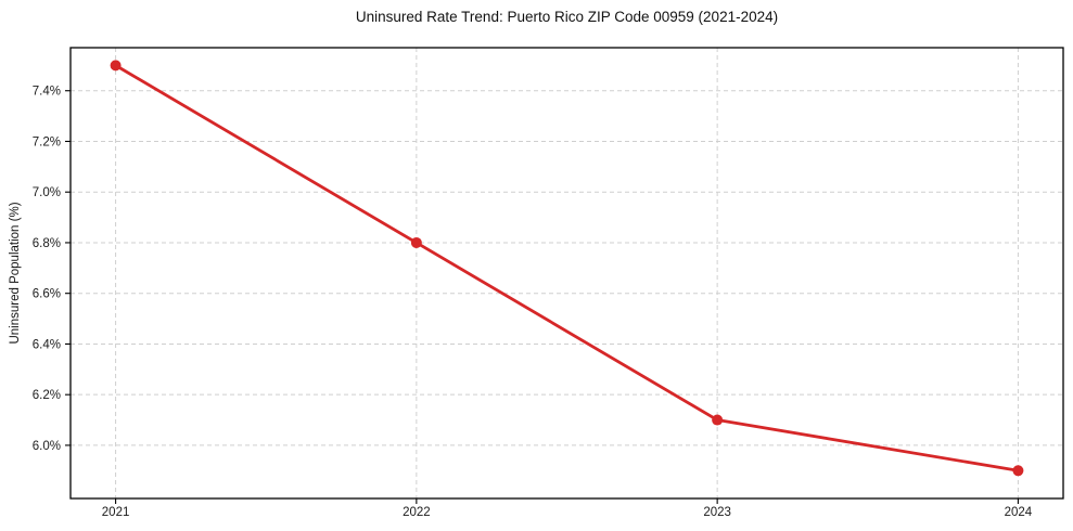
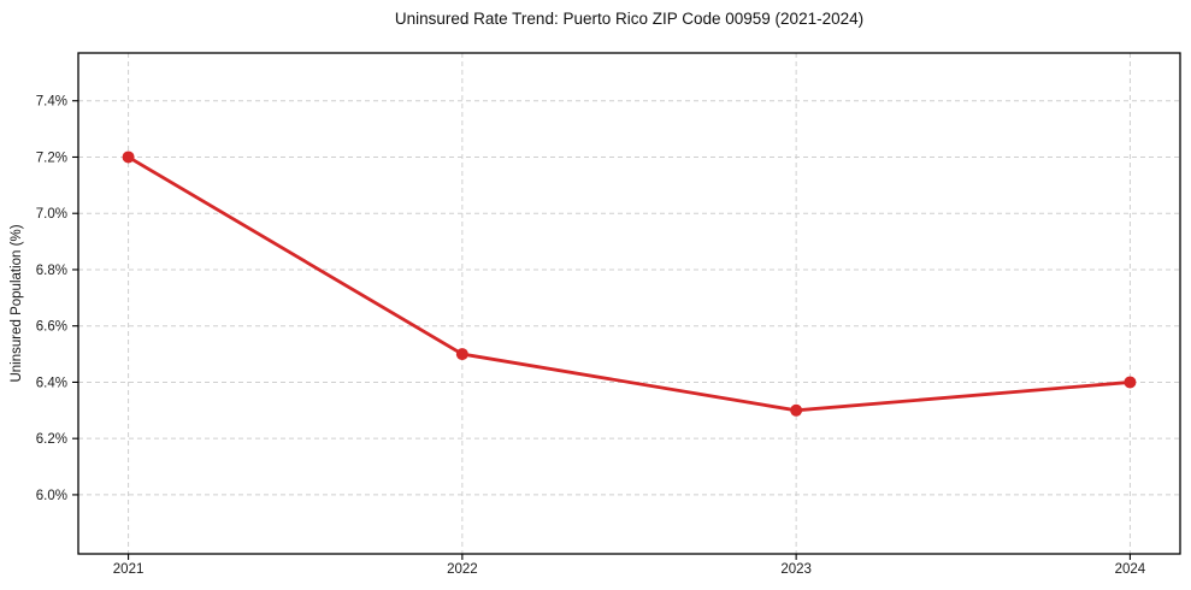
2021: 7.5% -> 7.2%
2022: 6.8% -> 6.5%
2023: 6.1% -> 6.3%
2024: 5.9% -> 6.4%
